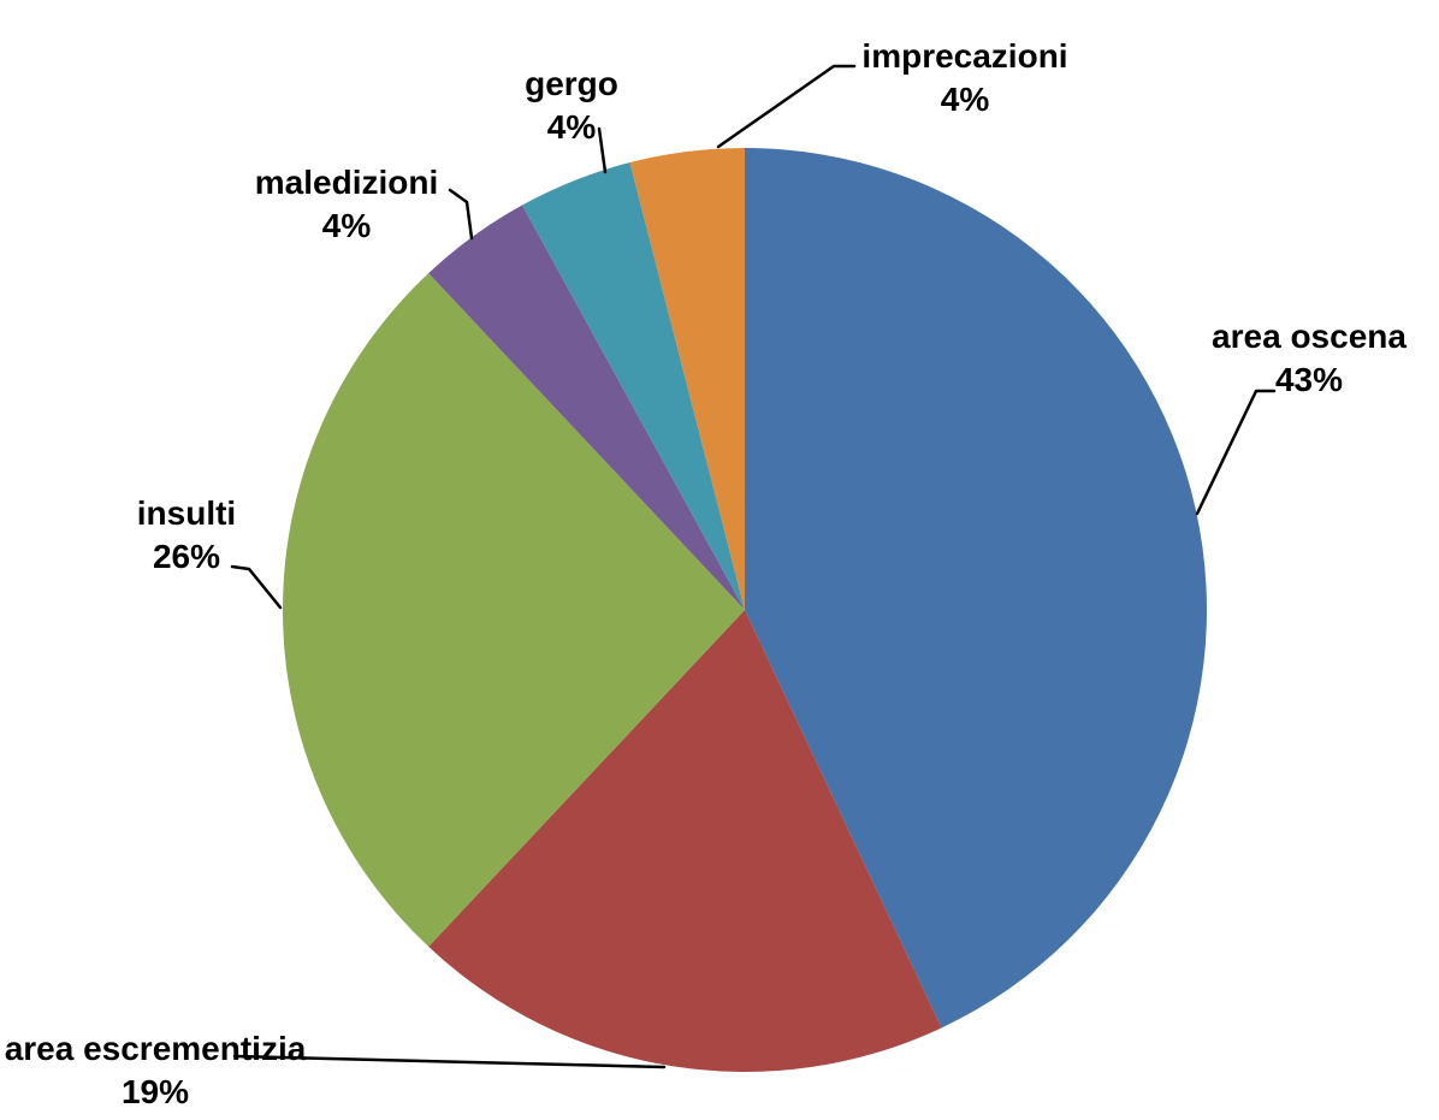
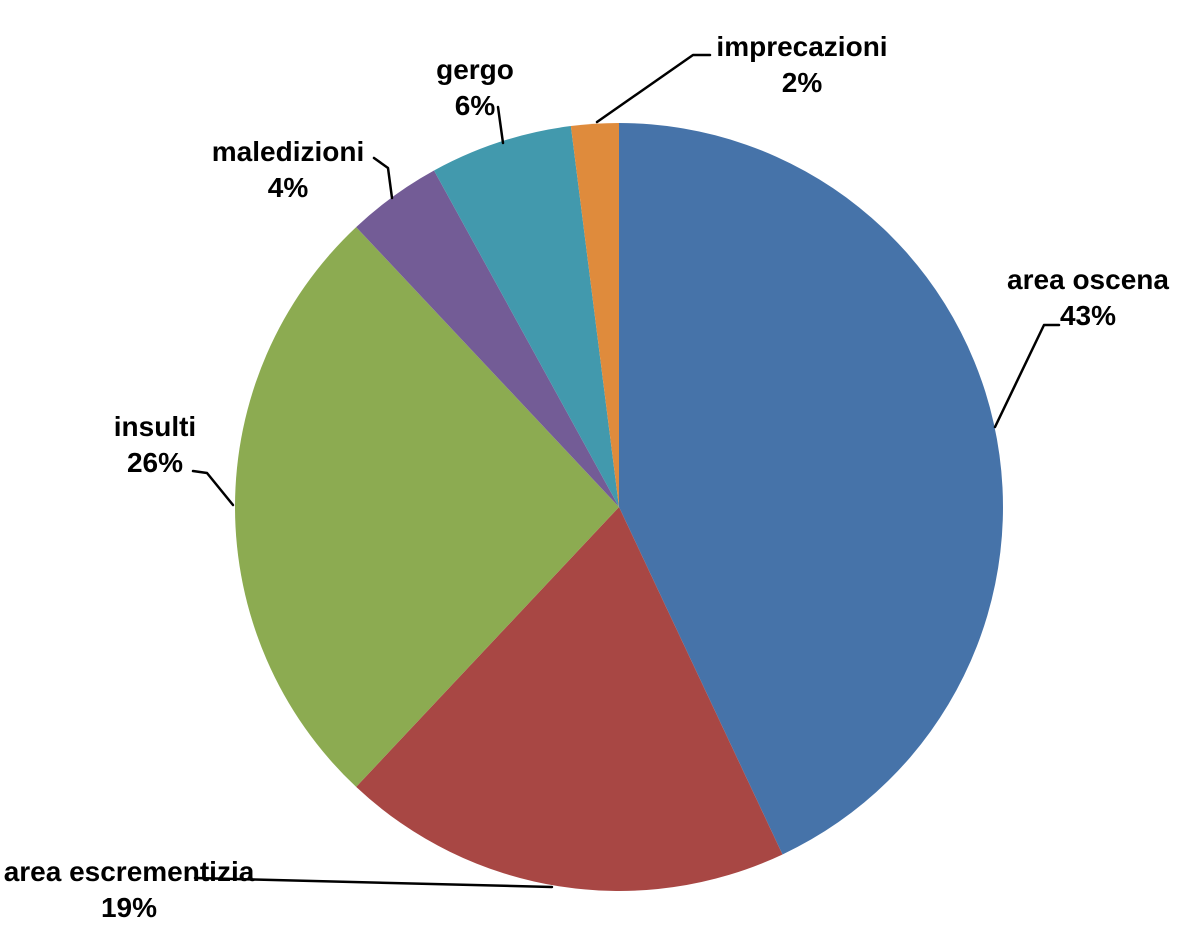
gergo: 4% -> 6%
imprecazioni: 4% -> 2%
